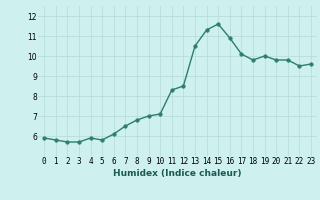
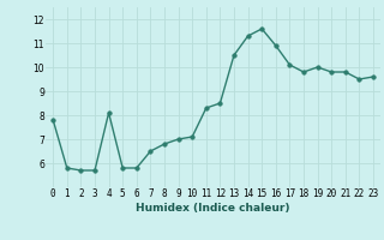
0: 5.9 -> 7.8
4: 5.9 -> 8.1
6: 6.1 -> 5.8
